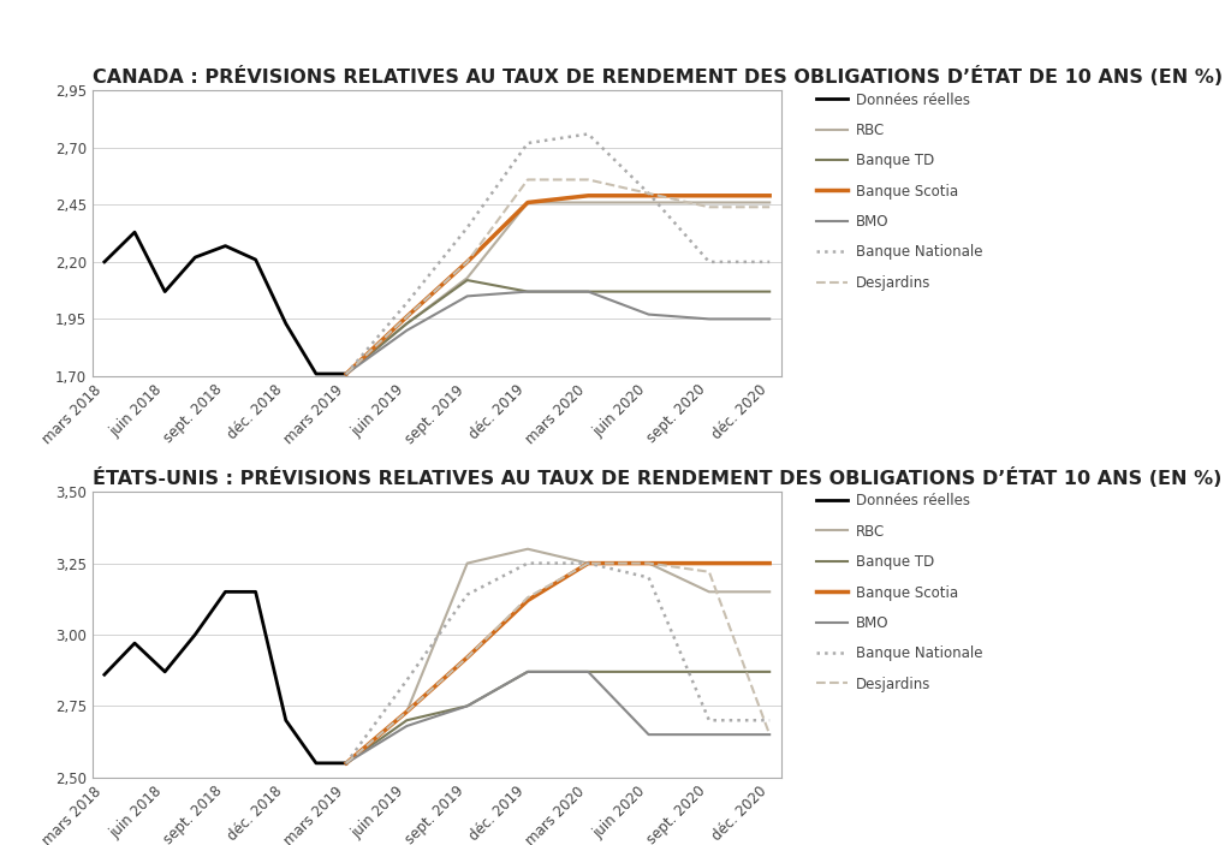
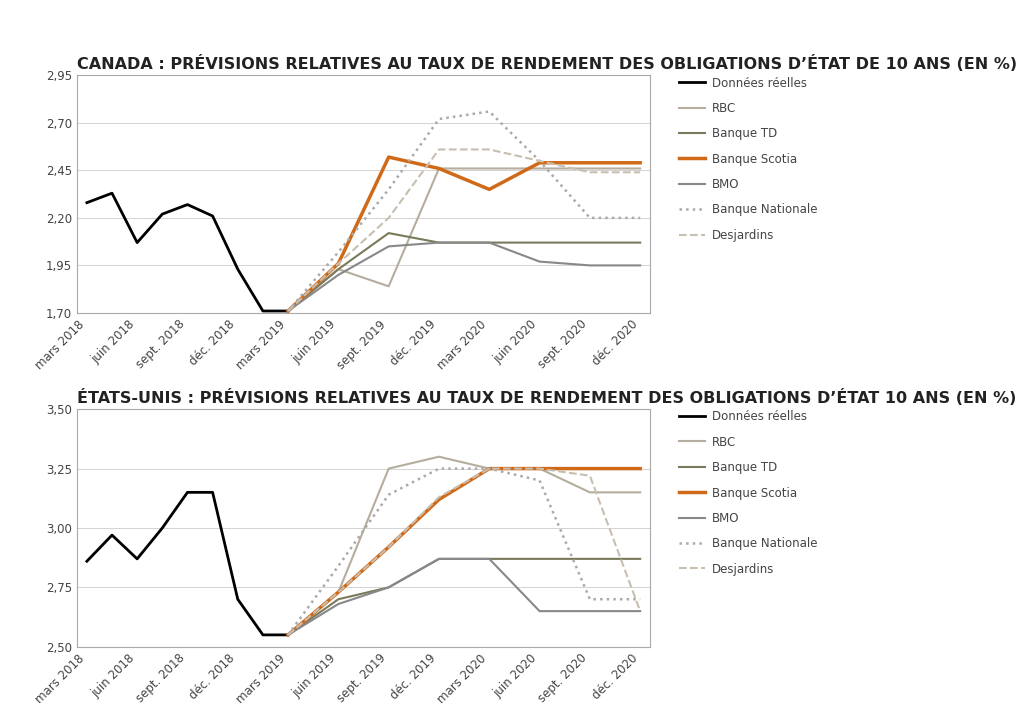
Données réelles/mars 2018: 2,20 -> 2,28
RBC/sept. 2019: 2,13 -> 1,84
Banque Scotia/sept. 2019: 2,20 -> 2,52
Banque Scotia/mars 2020: 2,49 -> 2,35
